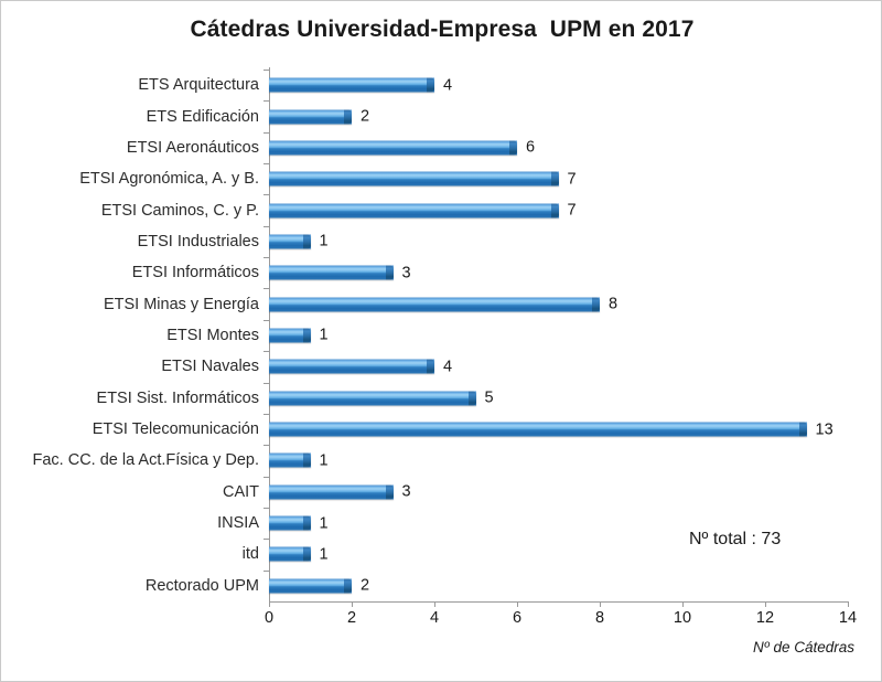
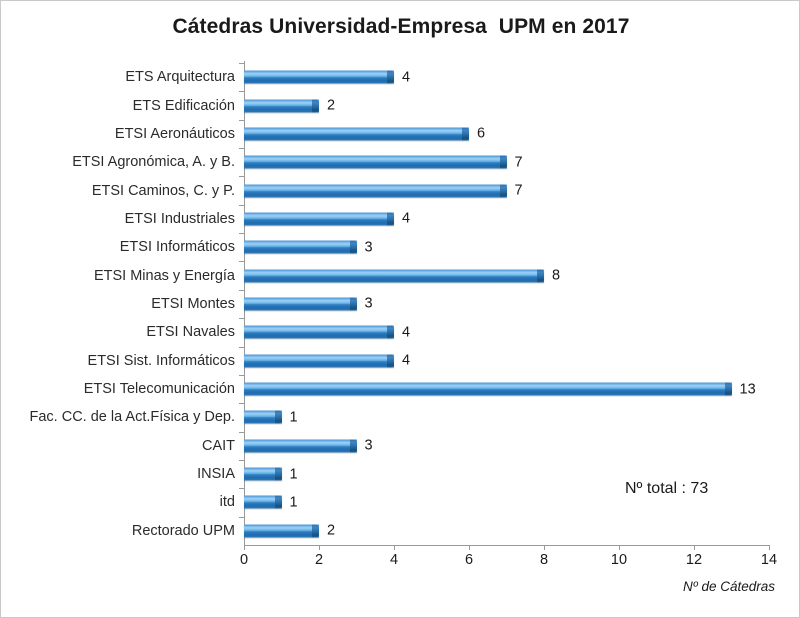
ETSI Industriales: 1 -> 4
ETSI Montes: 1 -> 3
ETSI Sist. Informáticos: 5 -> 4
